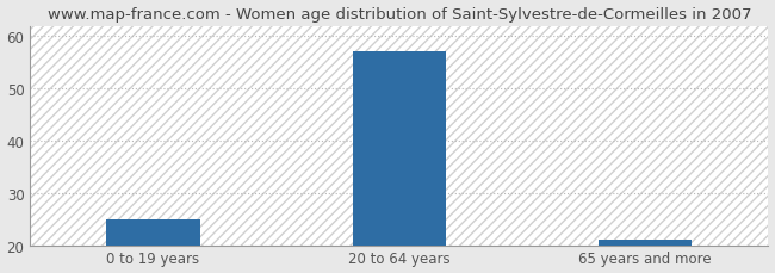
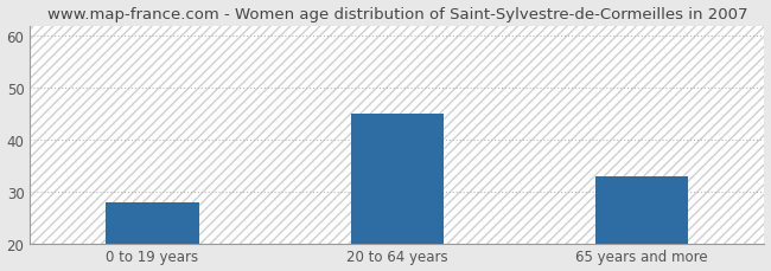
0 to 19 years: 25 -> 28
20 to 64 years: 57 -> 45
65 years and more: 21 -> 33
